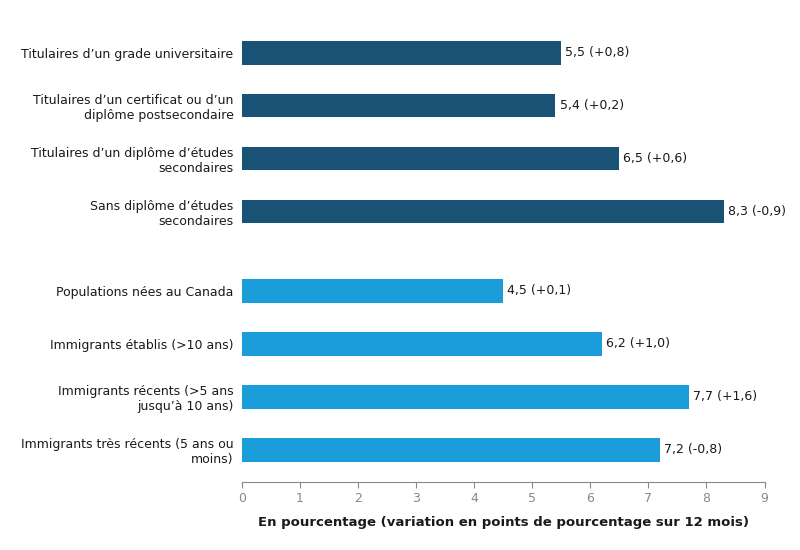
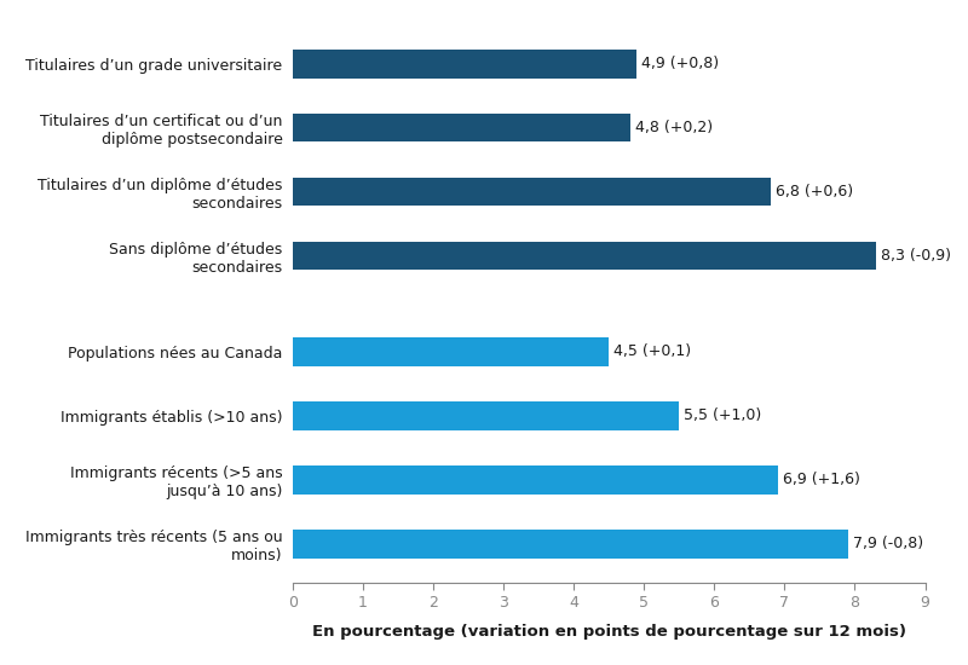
Titulaires d’un grade universitaire: 5,5 -> 4,9
Titulaires d’un certificat ou d’un diplôme postsecondaire: 5,4 -> 4,8
Titulaires d’un diplôme d’études secondaires: 6,5 -> 6,8
Immigrants établis (>10 ans): 6,2 -> 5,5
Immigrants récents (>5 ans jusqu’à 10 ans): 7,7 -> 6,9
Immigrants très récents (5 ans ou moins): 7,2 -> 7,9
